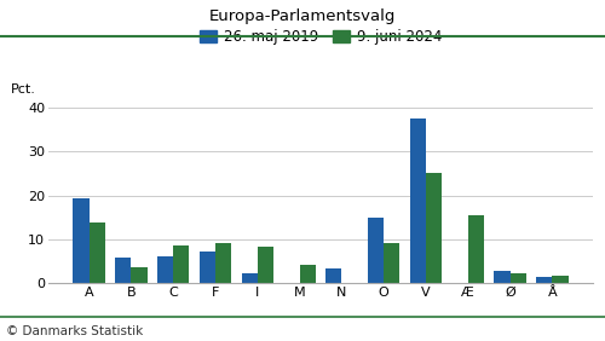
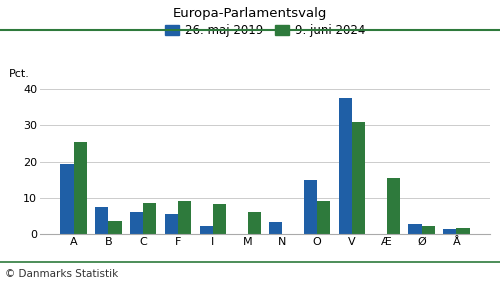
9. juni 2024/A: 13.9 -> 25.5
26. maj 2019/B: 5.9 -> 7.5
26. maj 2019/F: 7.2 -> 5.5
9. juni 2024/M: 4.1 -> 6.0
9. juni 2024/V: 25.0 -> 31.0
